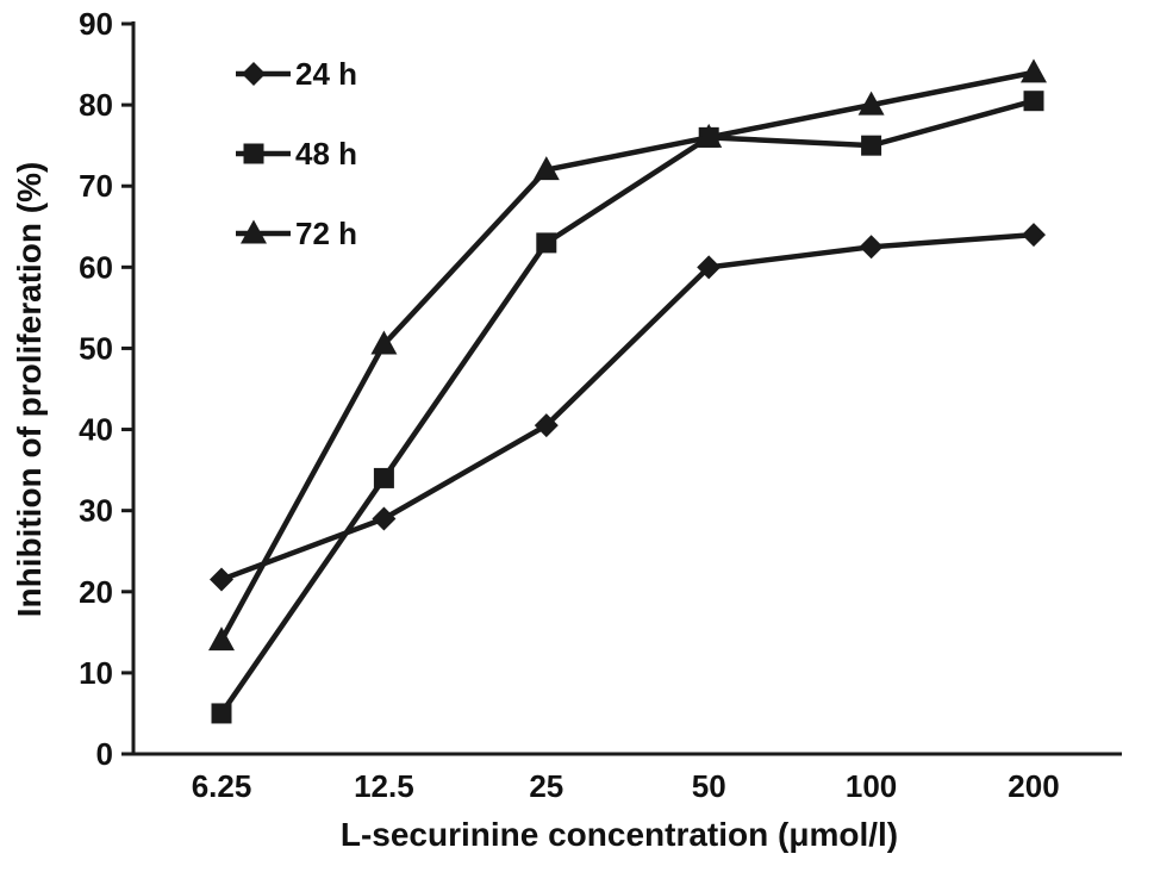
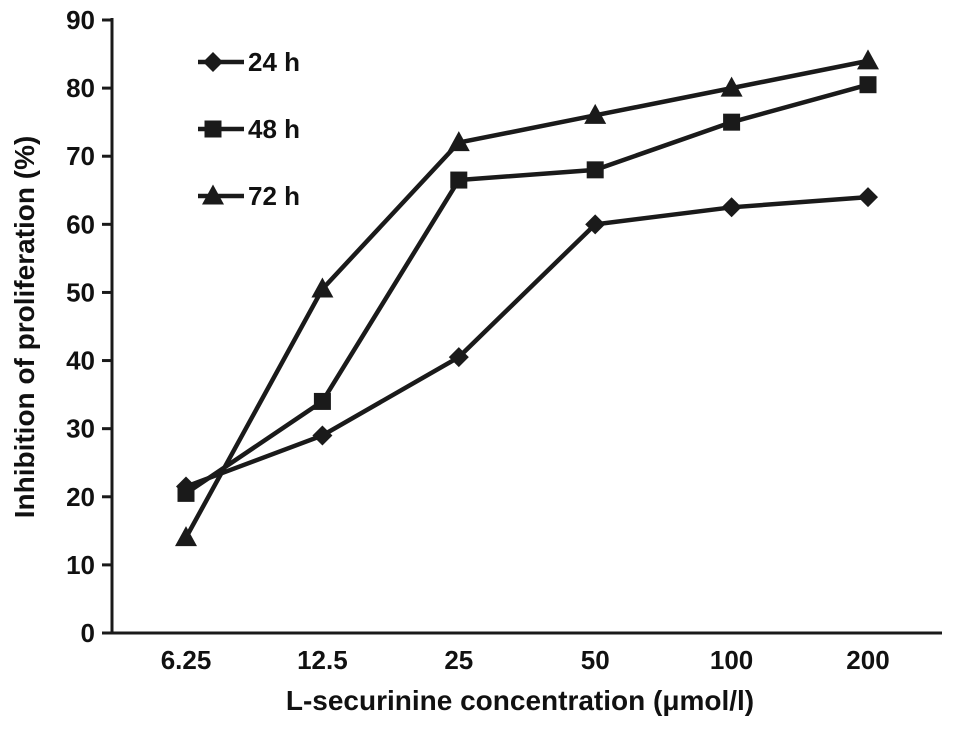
48 h/6.25: 5 -> 20
48 h/25: 63 -> 66
48 h/50: 76 -> 68
